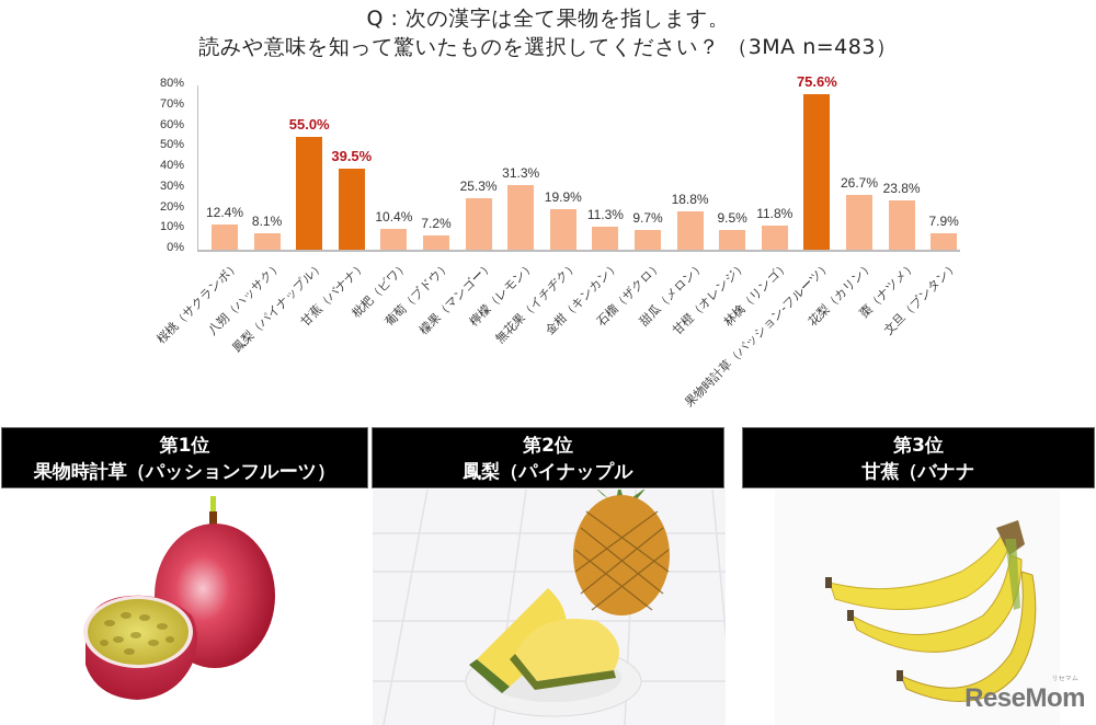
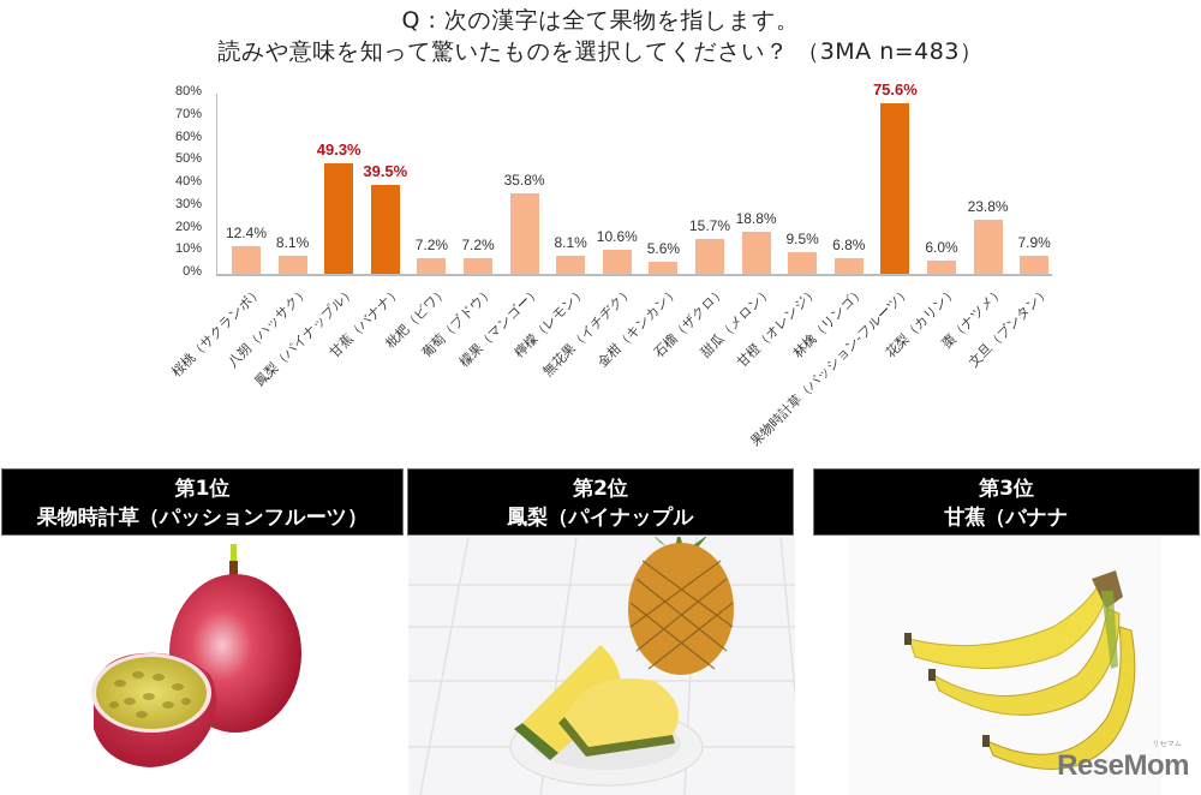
鳳梨（パイナップル）: 55.0% -> 49.3%
枇杷（ビワ）: 10.4% -> 7.2%
檬果（マンゴー）: 25.3% -> 35.8%
檸檬（レモン）: 31.3% -> 8.1%
無花果（イチヂク）: 19.9% -> 10.6%
金柑（キンカン）: 11.3% -> 5.6%
石榴（ザクロ）: 9.7% -> 15.7%
林檎（リンゴ）: 11.8% -> 6.8%
花梨（カリン）: 26.7% -> 6.0%
